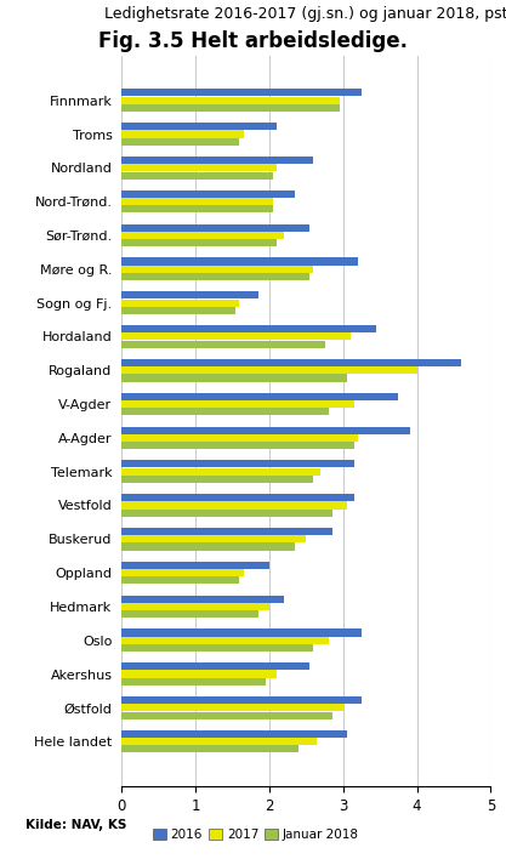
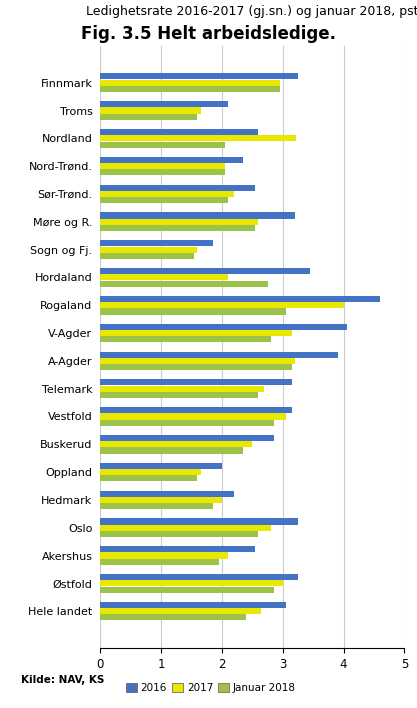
2017/Nordland: 2.10 -> 3.22
2017/Hordaland: 3.10 -> 2.10
2016/V-Agder: 3.75 -> 4.06
